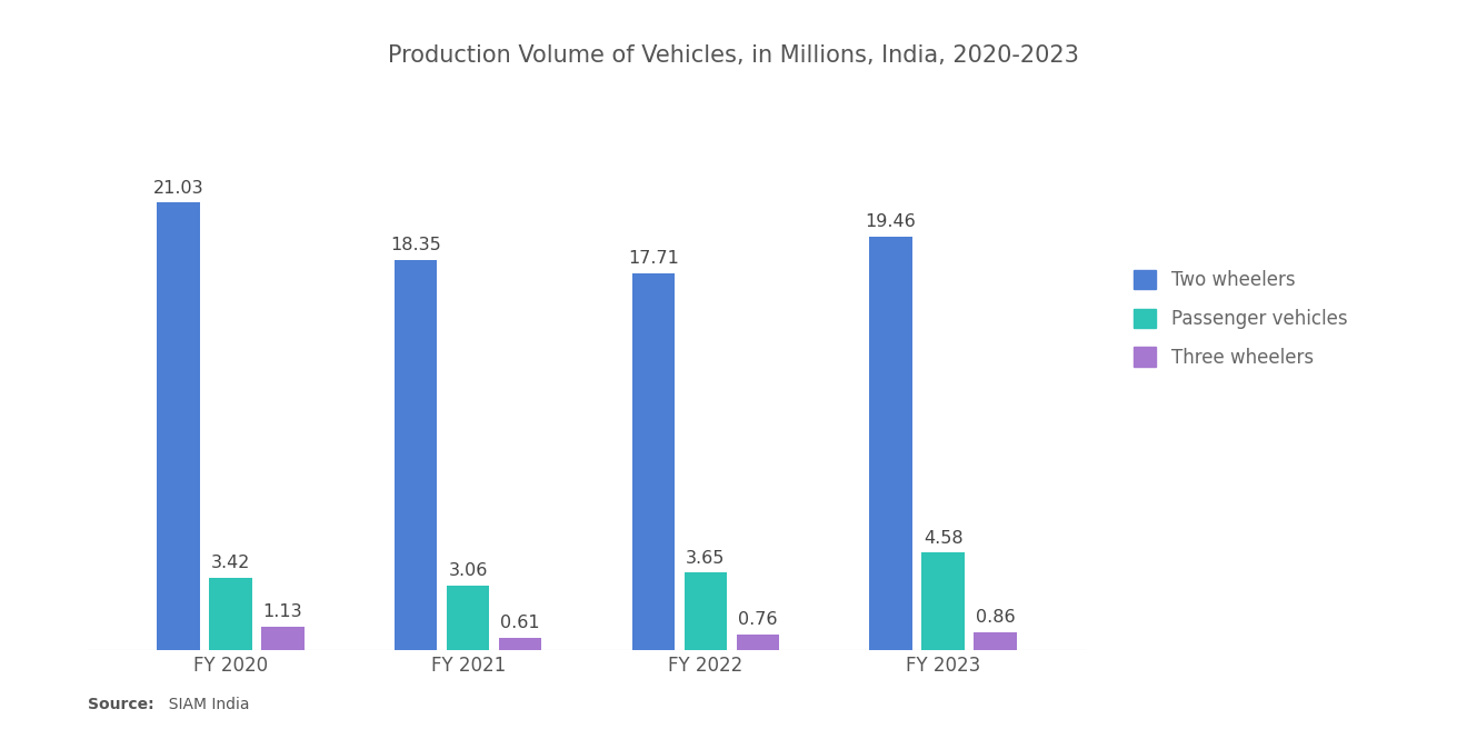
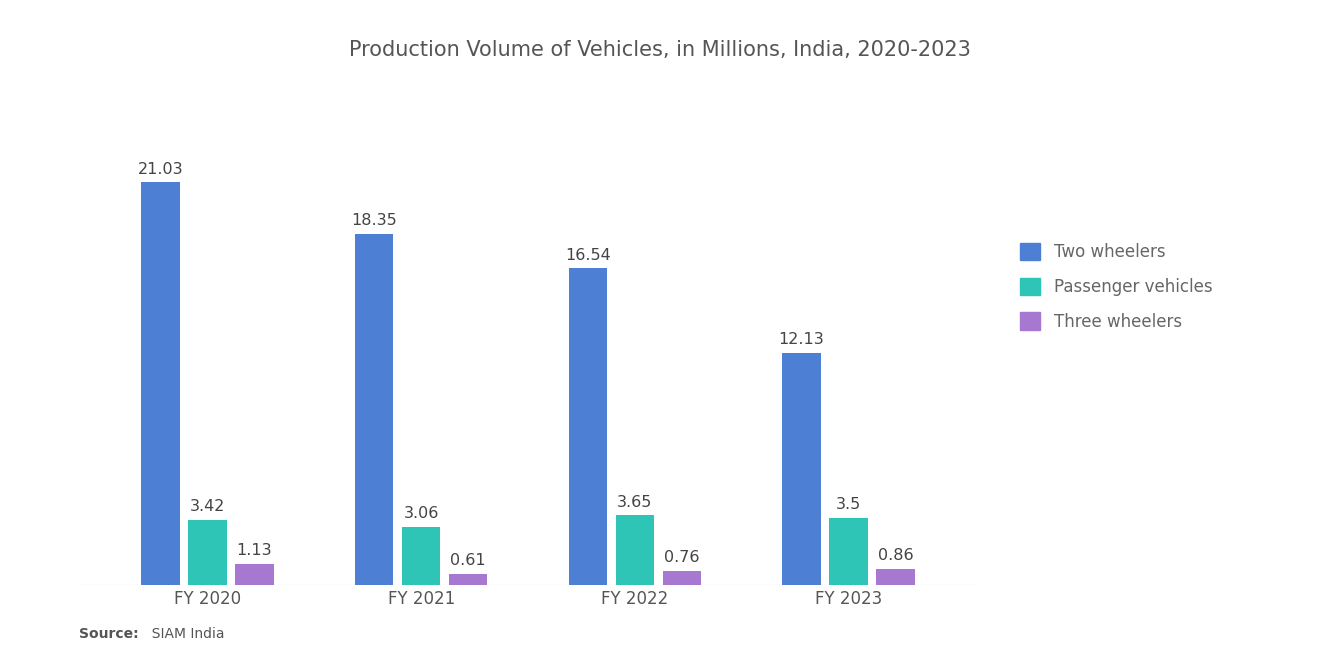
Two wheelers/FY 2022: 17.71 -> 16.54
Two wheelers/FY 2023: 19.46 -> 12.13
Passenger vehicles/FY 2023: 4.58 -> 3.5
